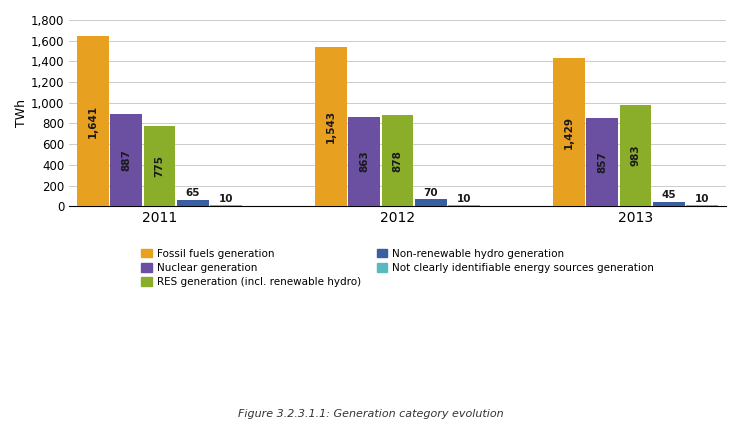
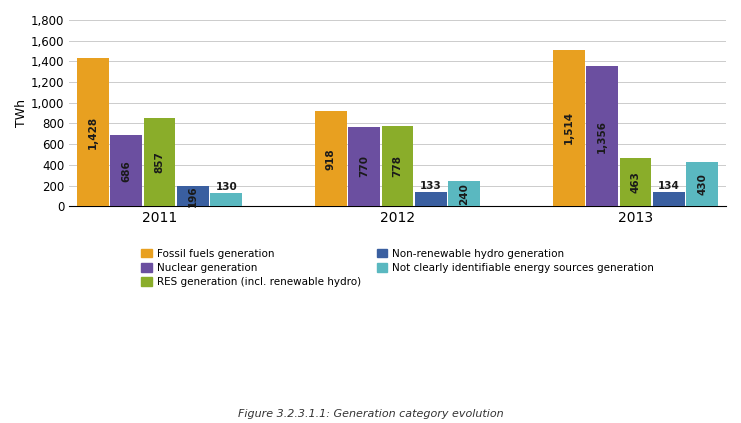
Fossil fuels generation/2011: 1,641 -> 1,428
Nuclear generation/2011: 887 -> 686
RES generation (incl. renewable hydro)/2011: 775 -> 857
Non-renewable hydro generation/2011: 65 -> 196
Not clearly identifiable energy sources generation/2011: 10 -> 130
Fossil fuels generation/2012: 1,543 -> 918
Nuclear generation/2012: 863 -> 770
RES generation (incl. renewable hydro)/2012: 878 -> 778
Non-renewable hydro generation/2012: 70 -> 133
Not clearly identifiable energy sources generation/2012: 10 -> 240
Fossil fuels generation/2013: 1,429 -> 1,514
Nuclear generation/2013: 857 -> 1,356
RES generation (incl. renewable hydro)/2013: 983 -> 463
Non-renewable hydro generation/2013: 45 -> 134
Not clearly identifiable energy sources generation/2013: 10 -> 430
